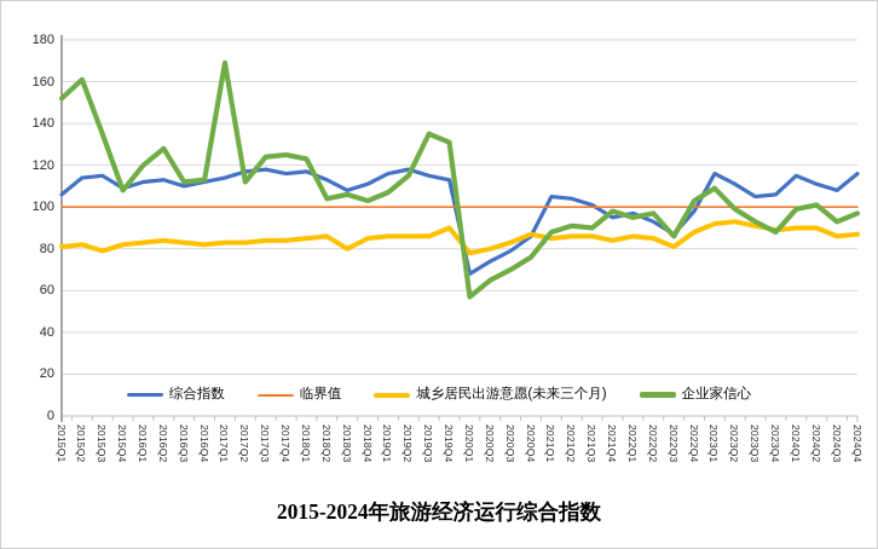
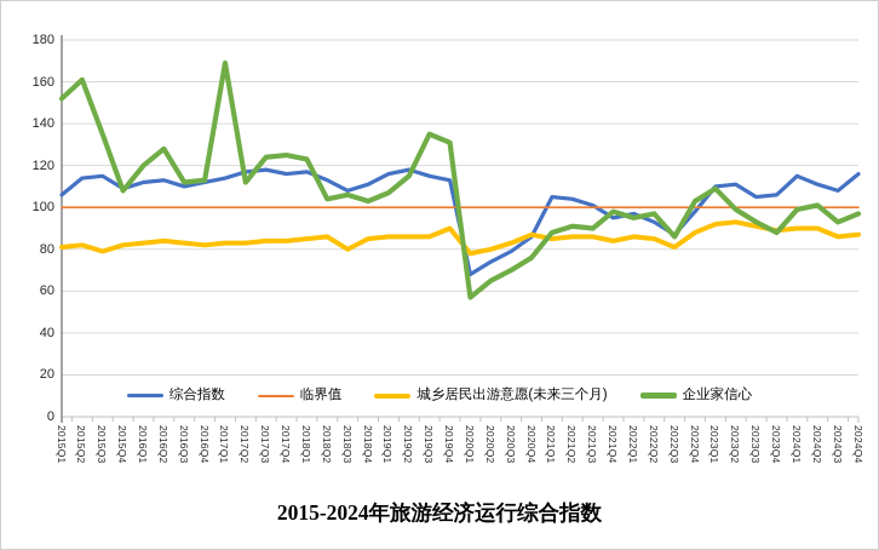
综合指数/2023Q1: 116 -> 110
